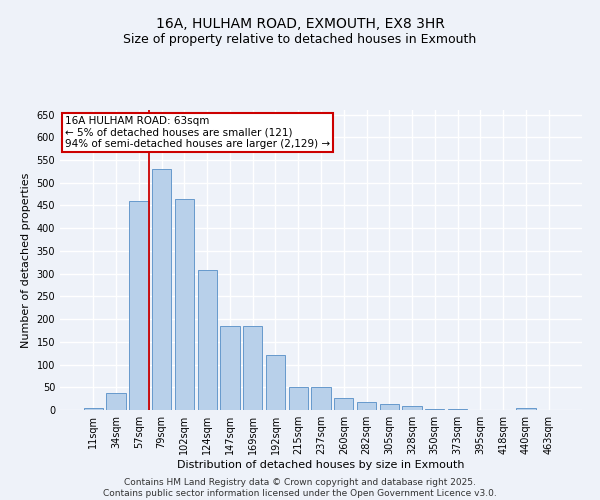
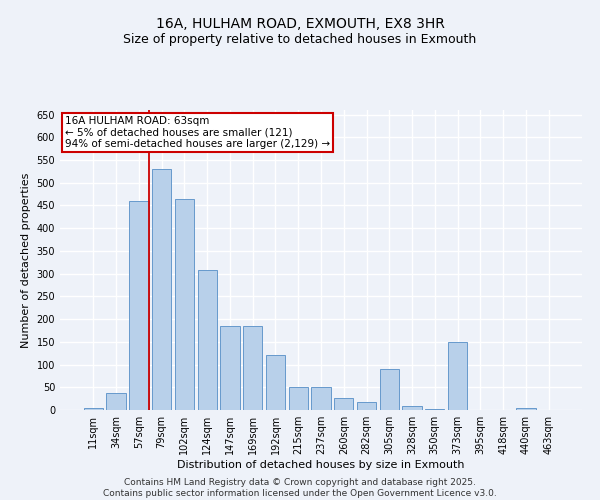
305sqm: 13 -> 90
373sqm: 3 -> 150
